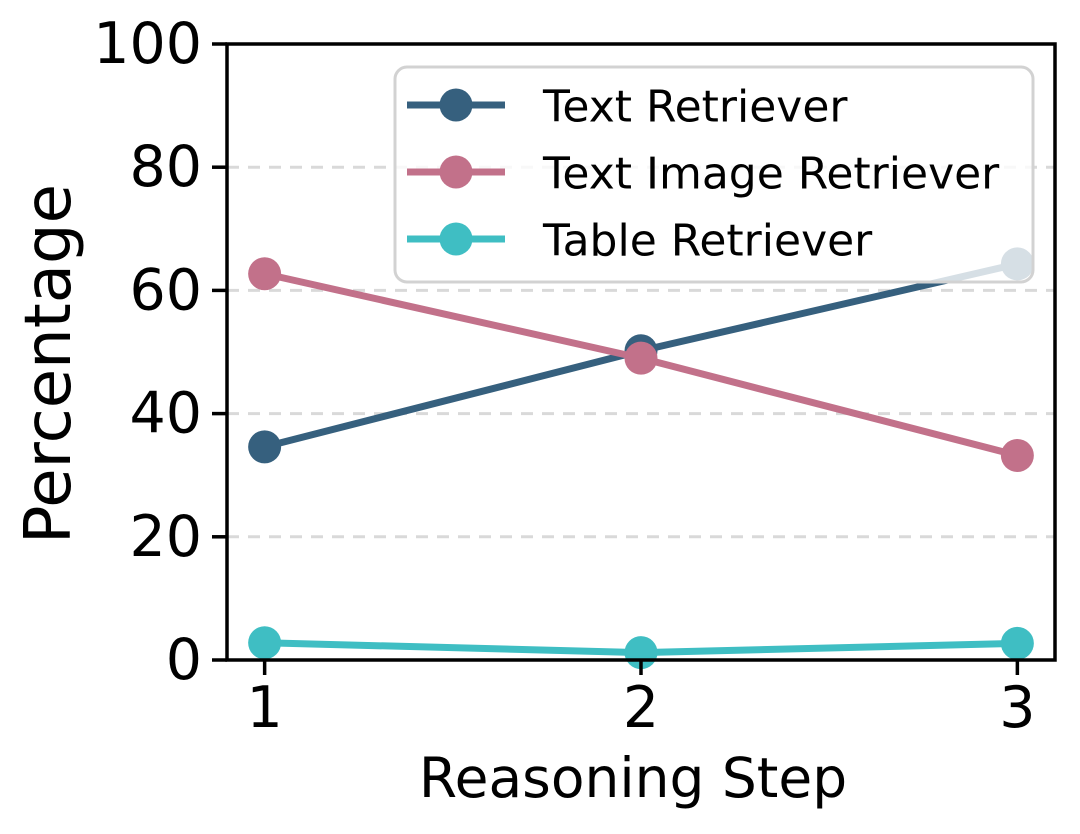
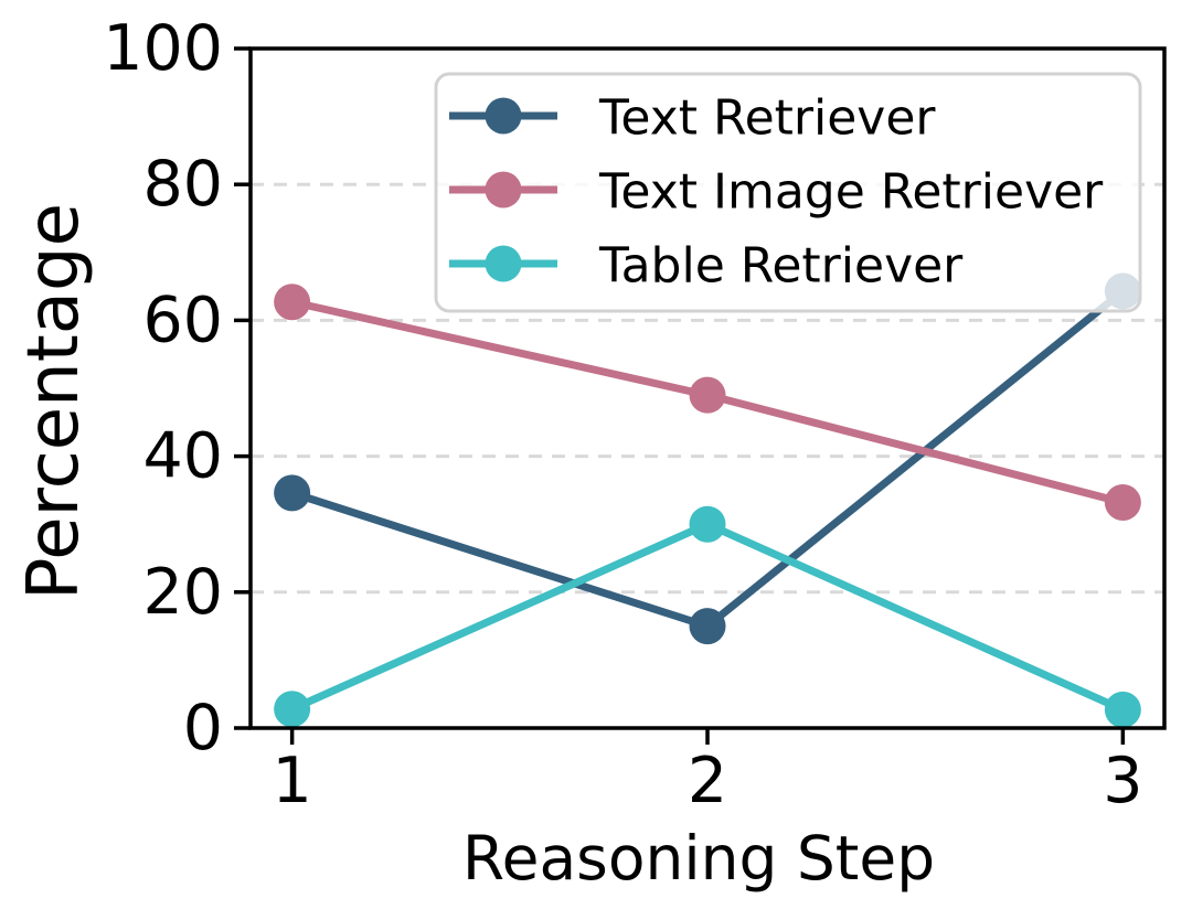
Text Retriever/2: 50 -> 15
Table Retriever/2: 1 -> 30
